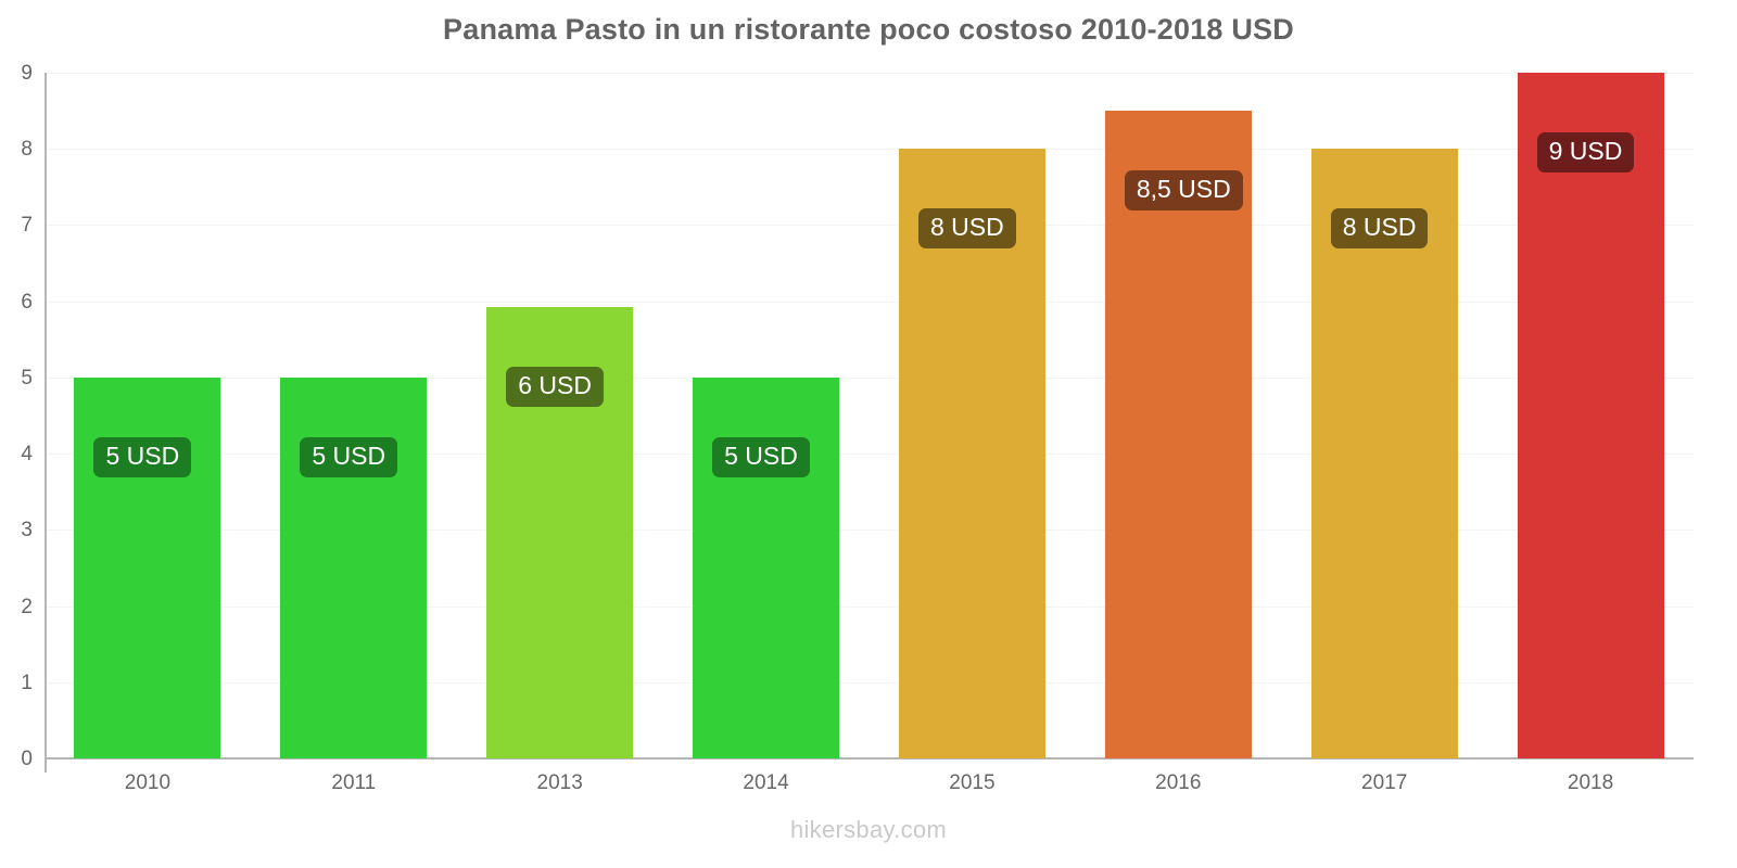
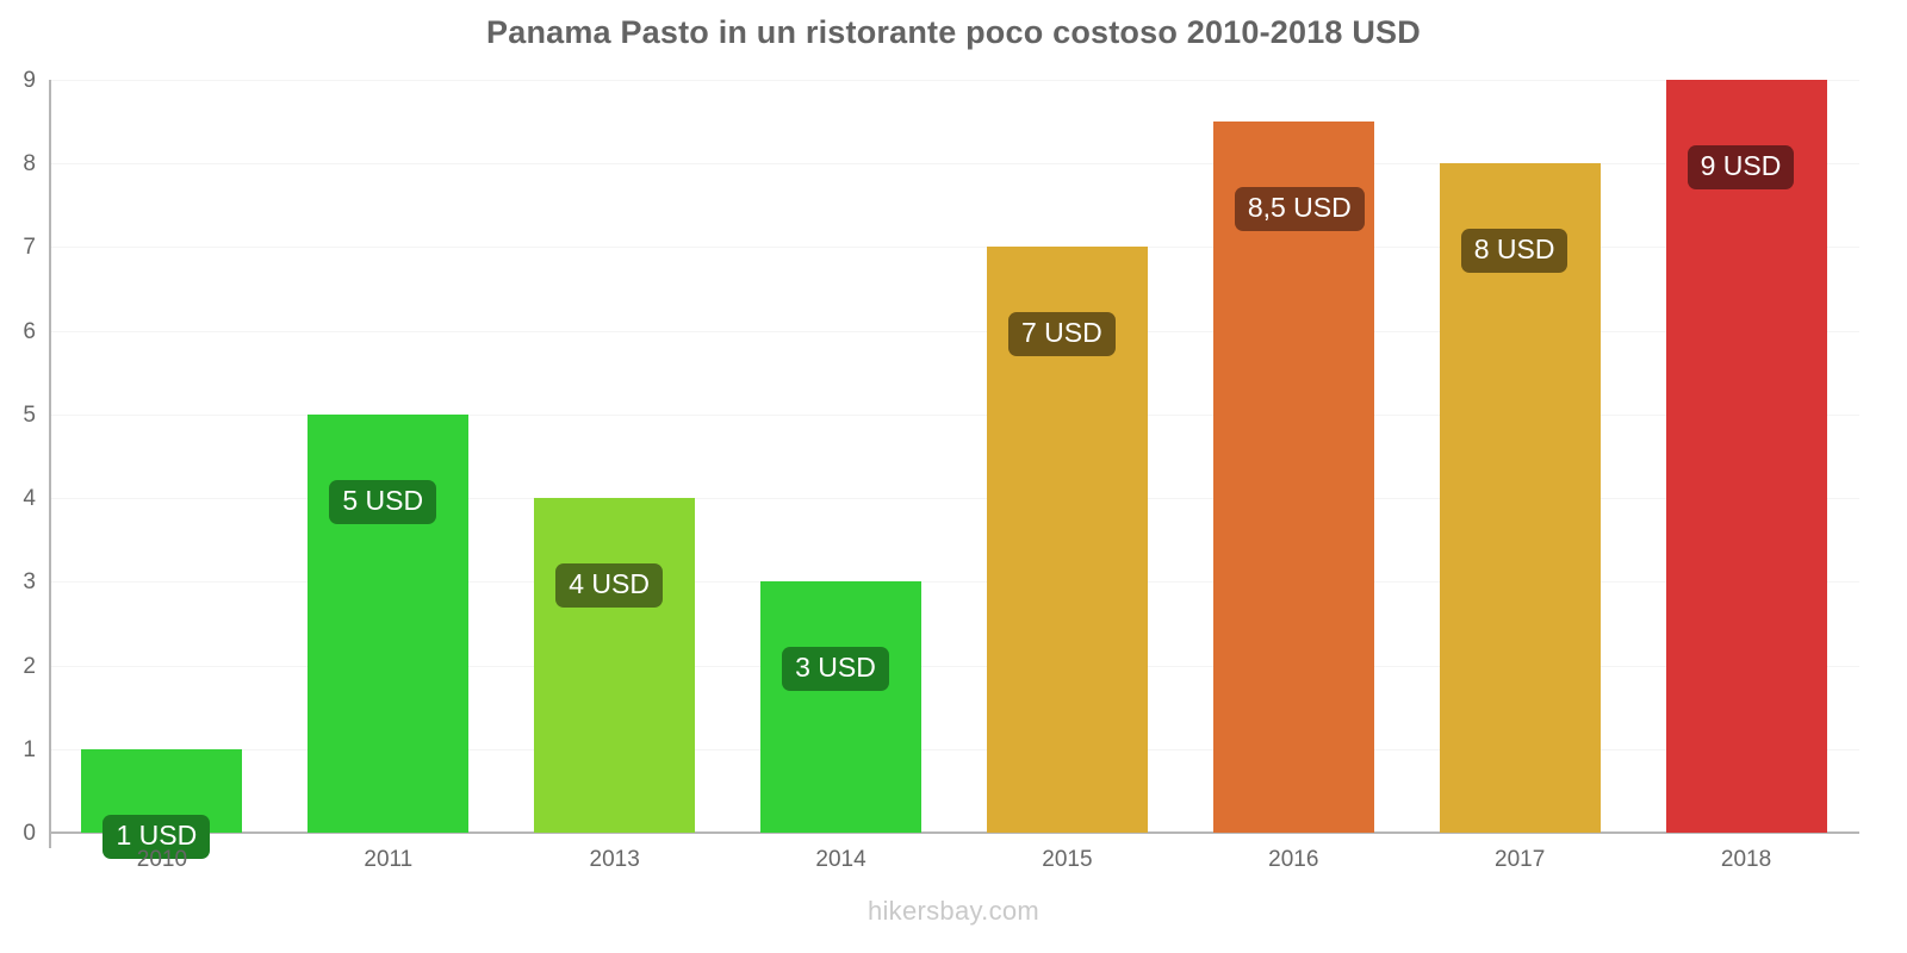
2010: 5 -> 1
2013: 6 -> 4
2014: 5 -> 3
2015: 8 -> 7
